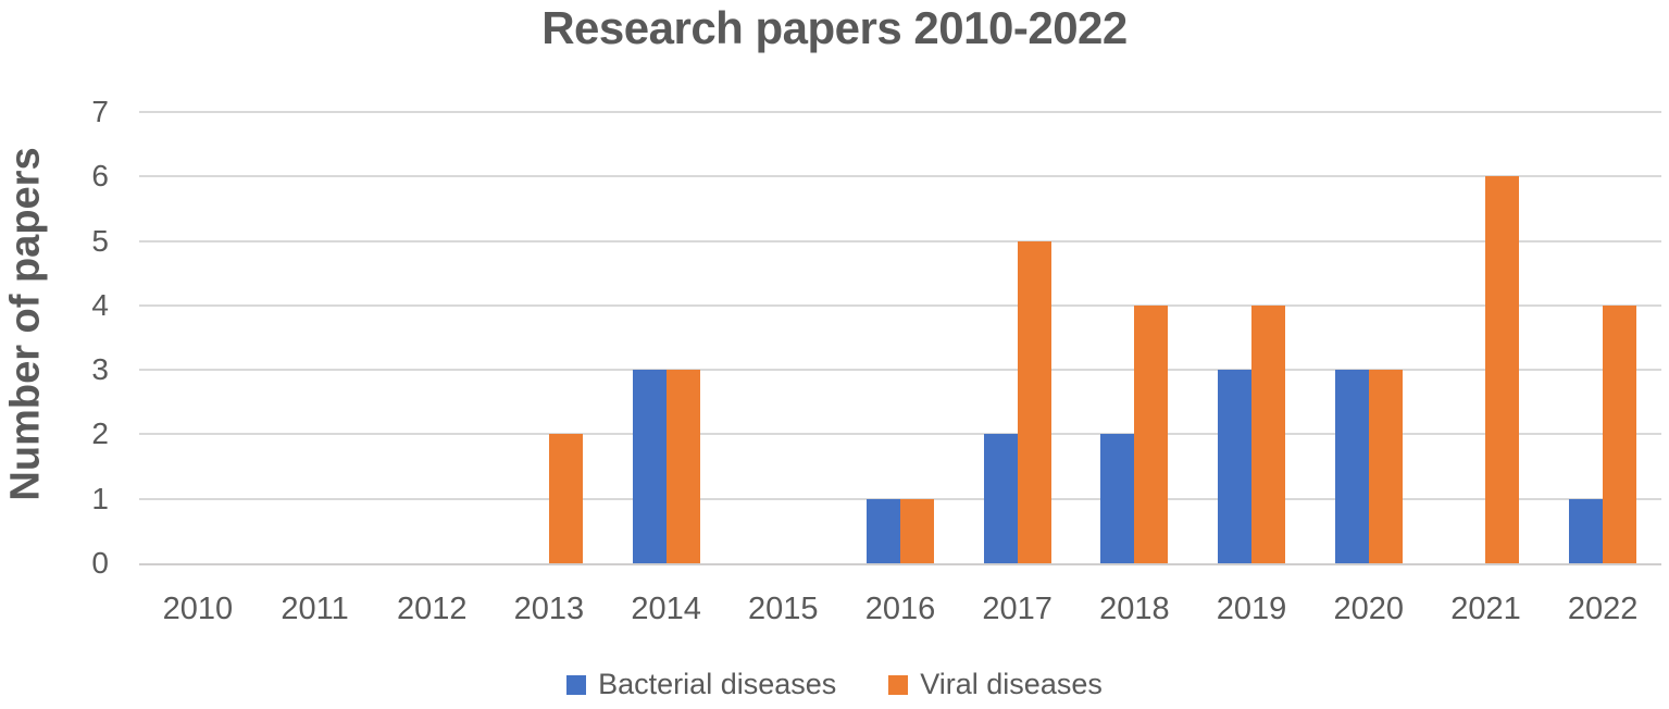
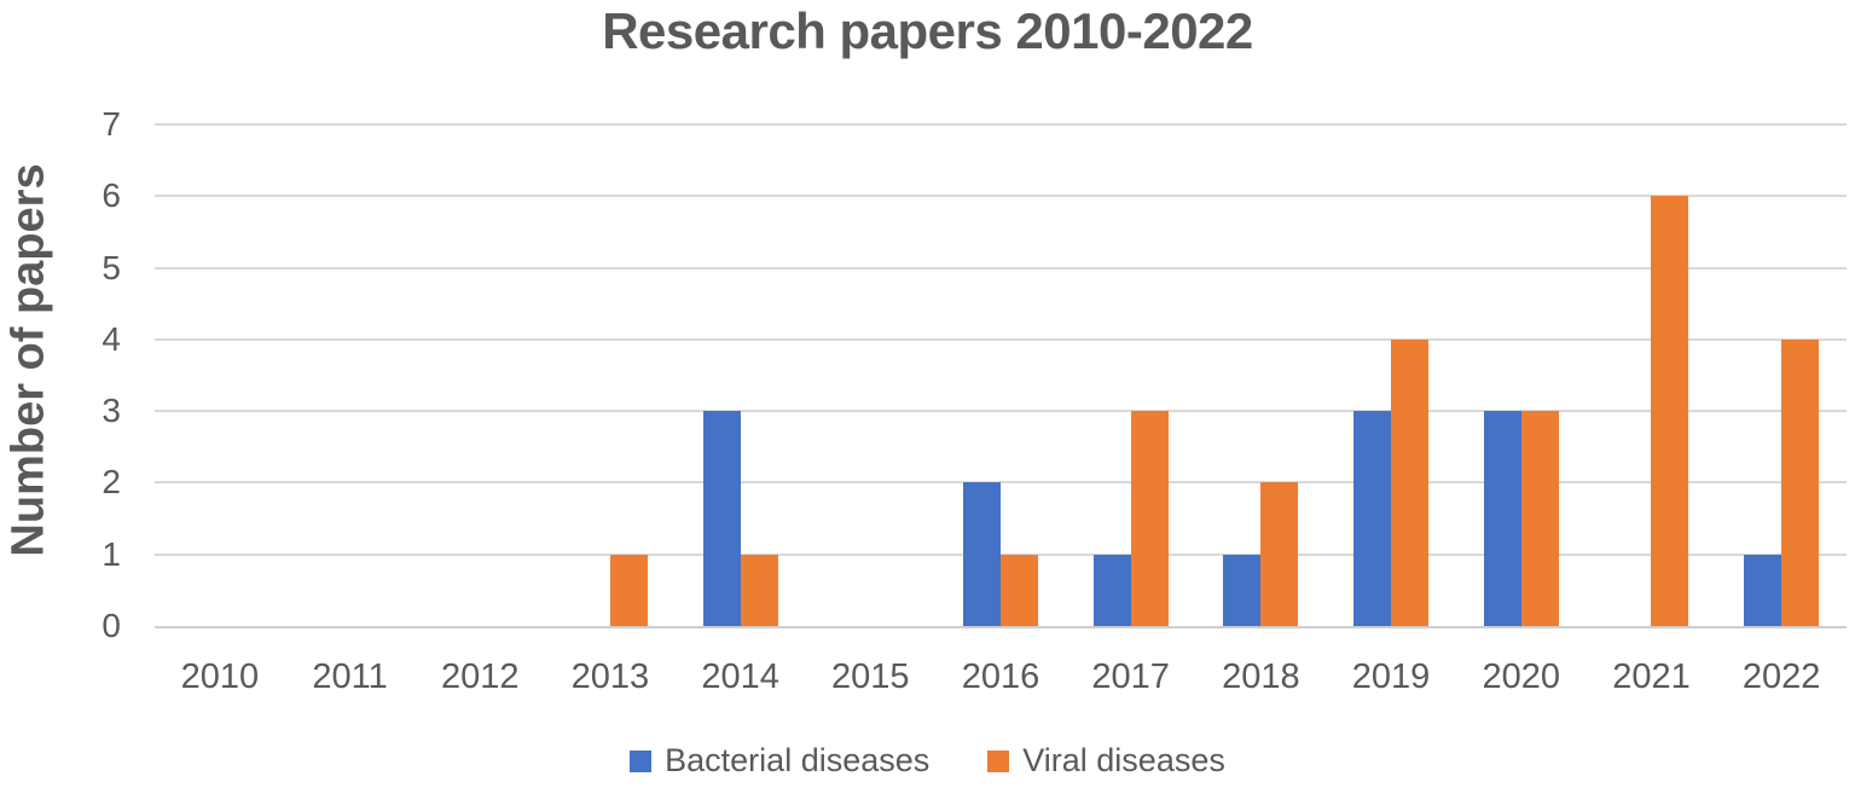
Viral diseases/2013: 2 -> 1
Viral diseases/2014: 3 -> 1
Bacterial diseases/2016: 1 -> 2
Bacterial diseases/2017: 2 -> 1
Viral diseases/2017: 5 -> 3
Bacterial diseases/2018: 2 -> 1
Viral diseases/2018: 4 -> 2
